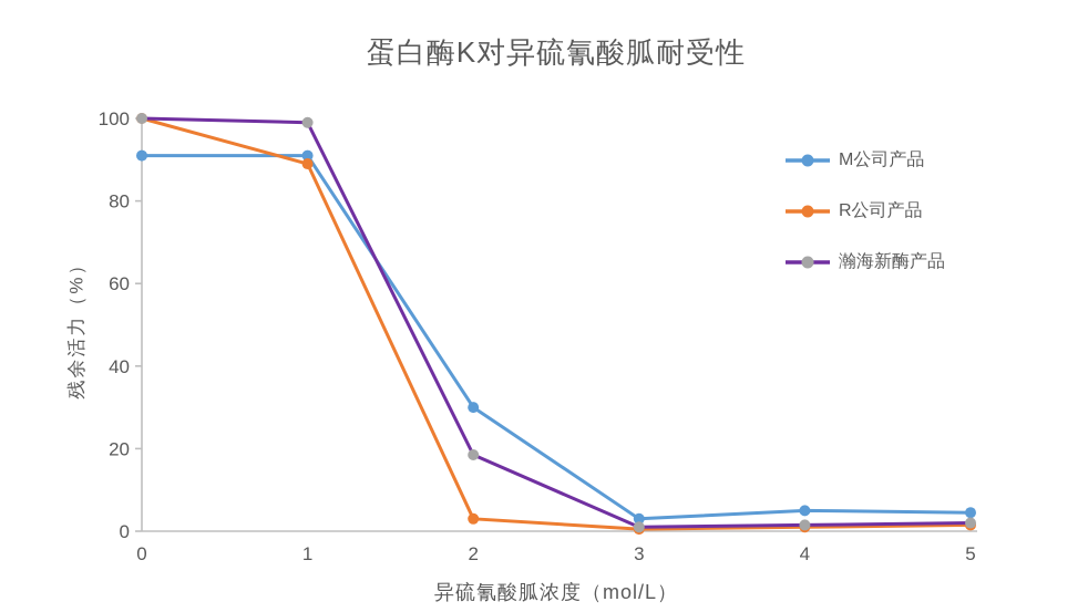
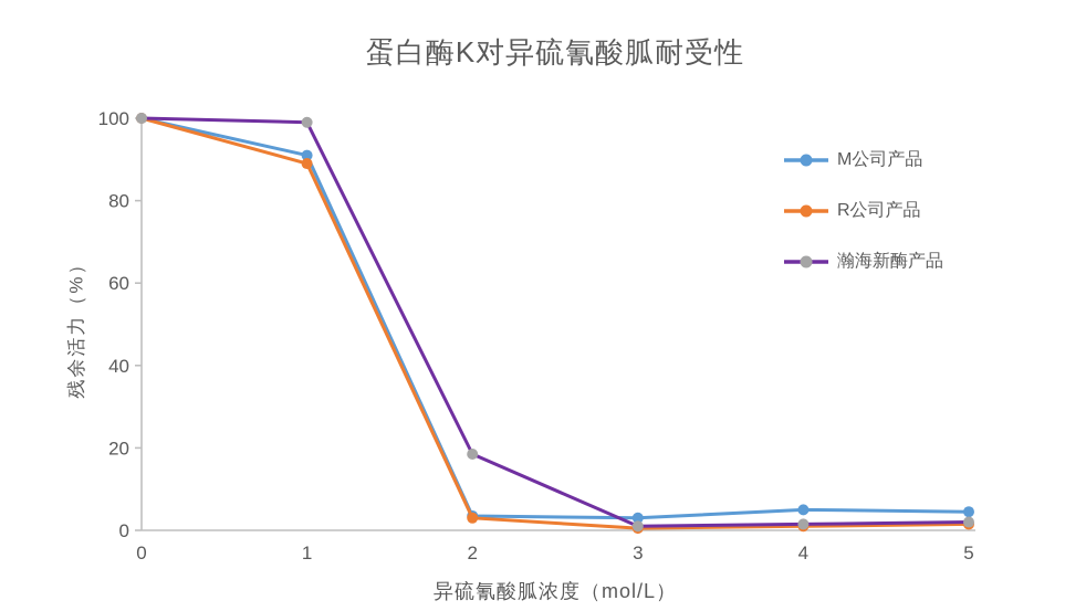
M公司产品/0: 91 -> 100
M公司产品/2: 30 -> 4
